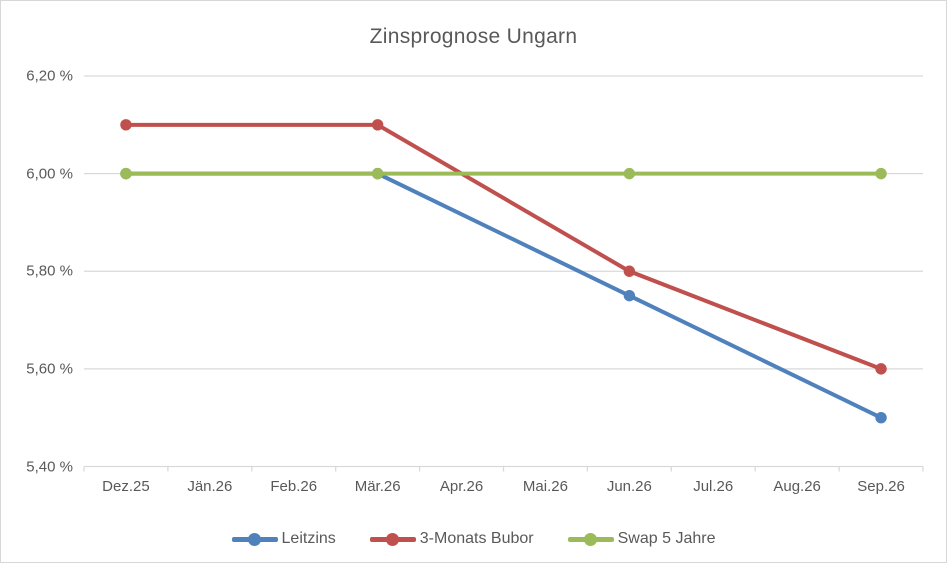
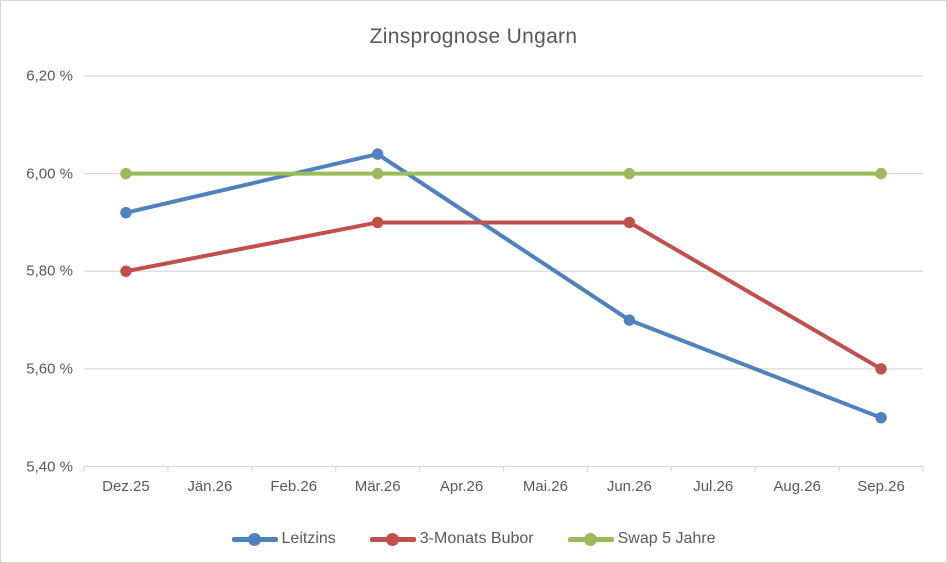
Leitzins/Dez.25: 6,00% -> 5,92%
3-Monats Bubor/Dez.25: 6,1% -> 5,8%
Leitzins/Mär.26: 6,00% -> 6,04%
3-Monats Bubor/Mär.26: 6,1% -> 5,9%
Leitzins/Jun.26: 5,75% -> 5,70%
3-Monats Bubor/Jun.26: 5,8% -> 5,9%
